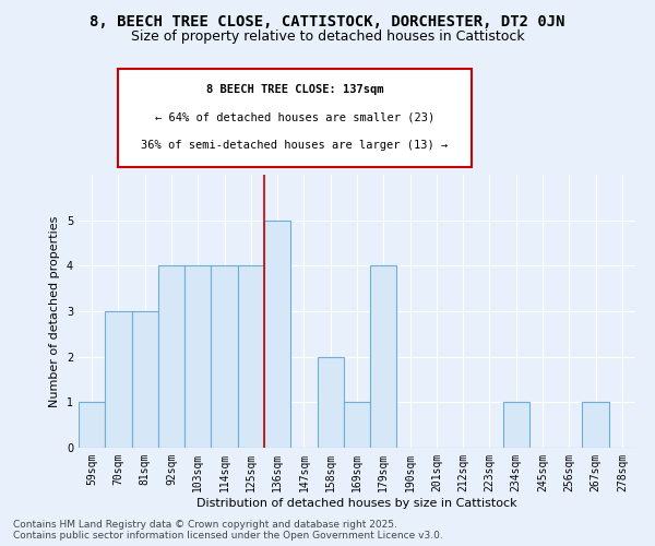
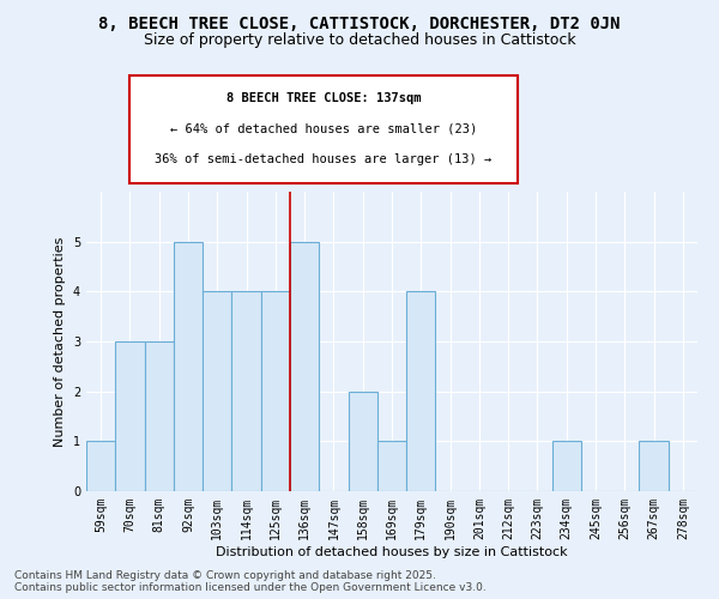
92sqm: 4 -> 5
